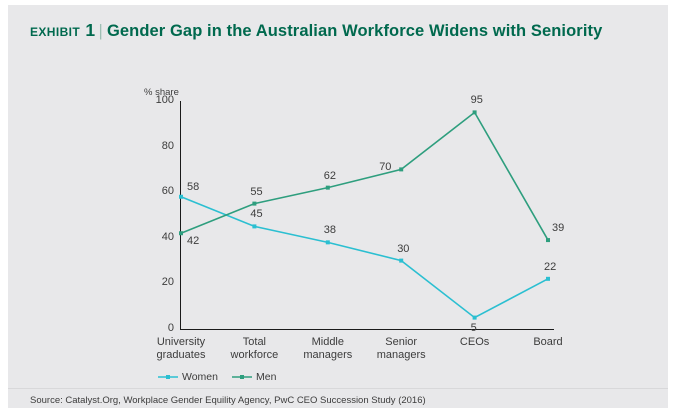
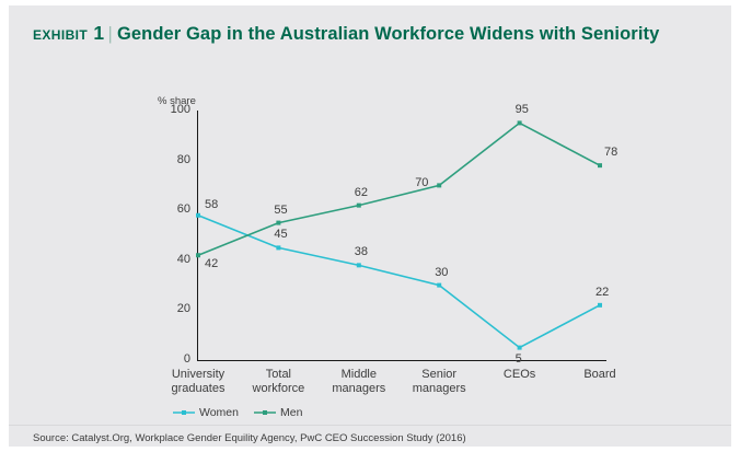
Men/Board: 39 -> 78
